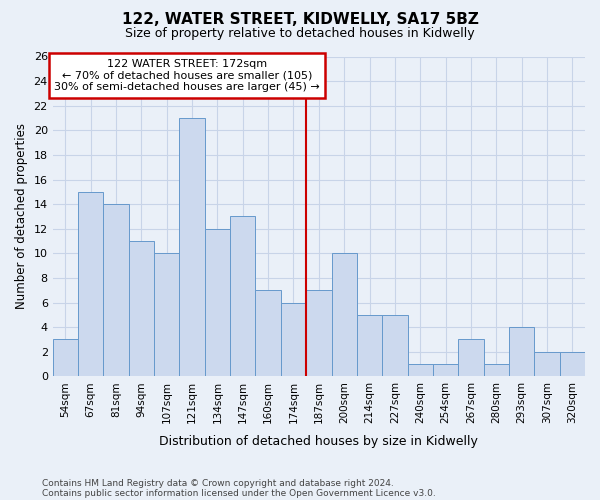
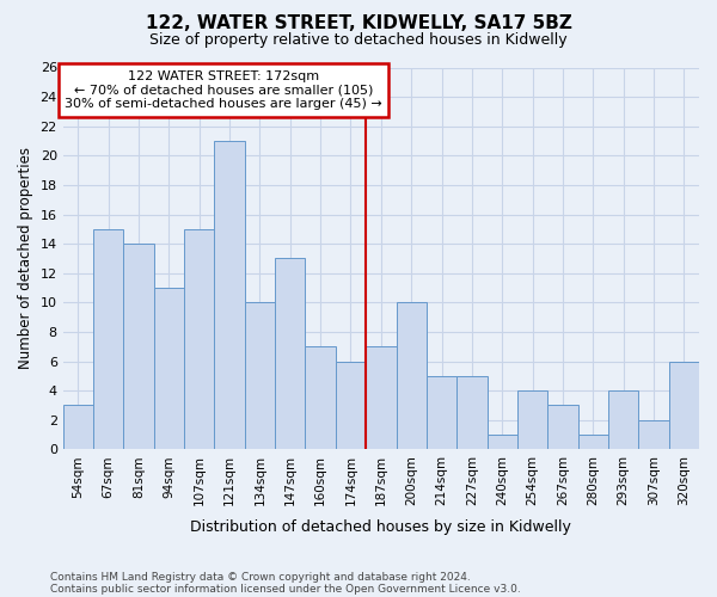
107sqm: 10 -> 15
134sqm: 12 -> 10
254sqm: 1 -> 4
320sqm: 2 -> 6
